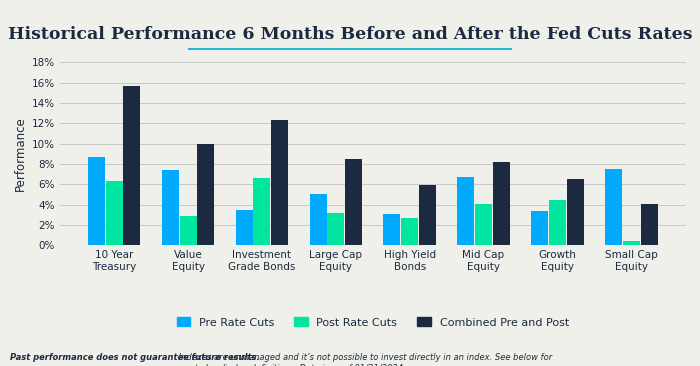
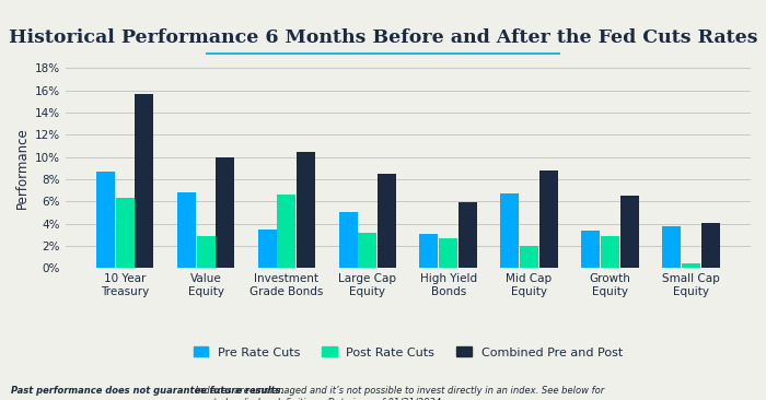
Pre Rate Cuts/Value Equity: 7.4% -> 6.8%
Combined Pre and Post/Investment Grade Bonds: 12.3% -> 10.4%
Post Rate Cuts/Mid Cap Equity: 4.1% -> 2.0%
Combined Pre and Post/Mid Cap Equity: 8.2% -> 8.8%
Post Rate Cuts/Growth Equity: 4.4% -> 2.9%
Pre Rate Cuts/Small Cap Equity: 7.5% -> 3.8%
